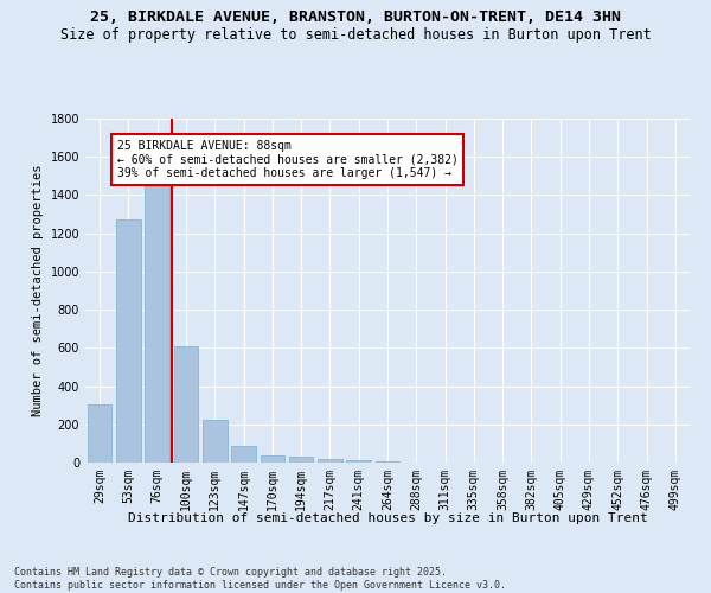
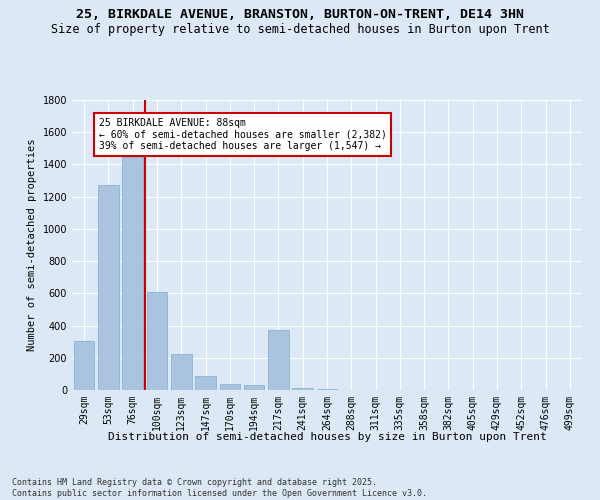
217sqm: 20 -> 370
